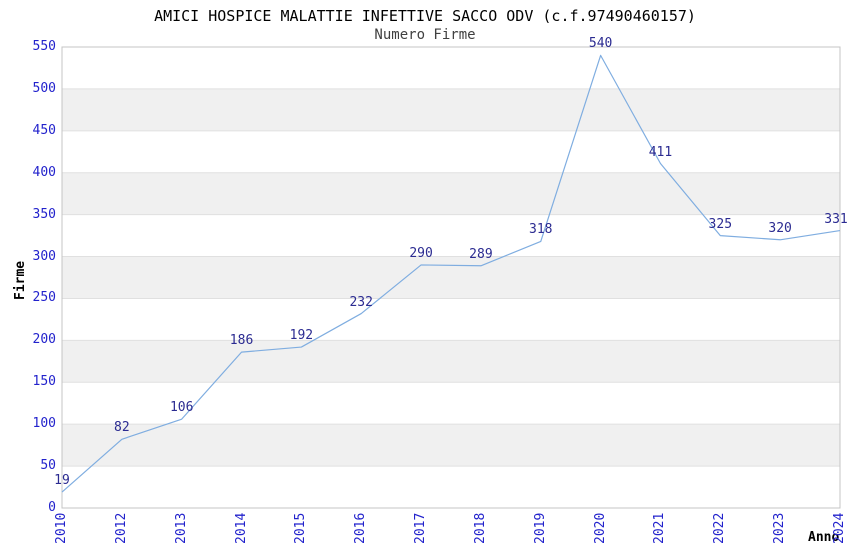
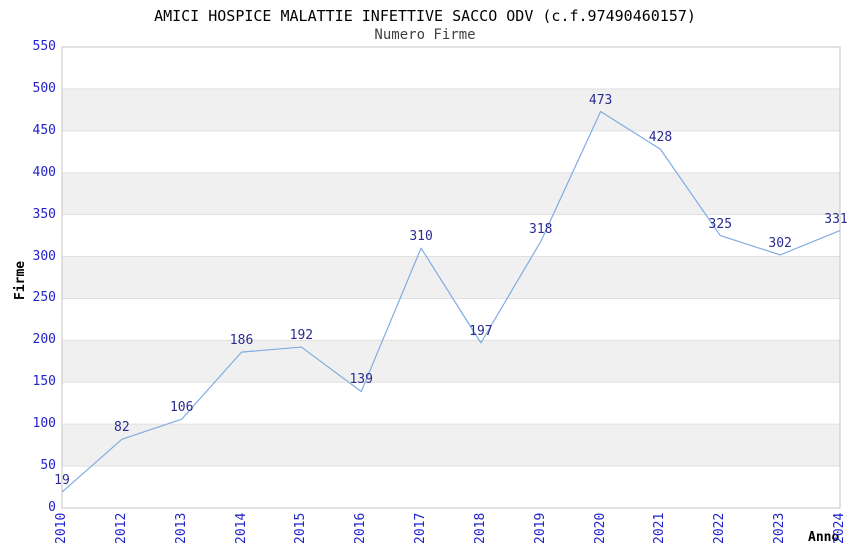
2016: 232 -> 139
2017: 290 -> 310
2018: 289 -> 197
2020: 540 -> 473
2021: 411 -> 428
2023: 320 -> 302
